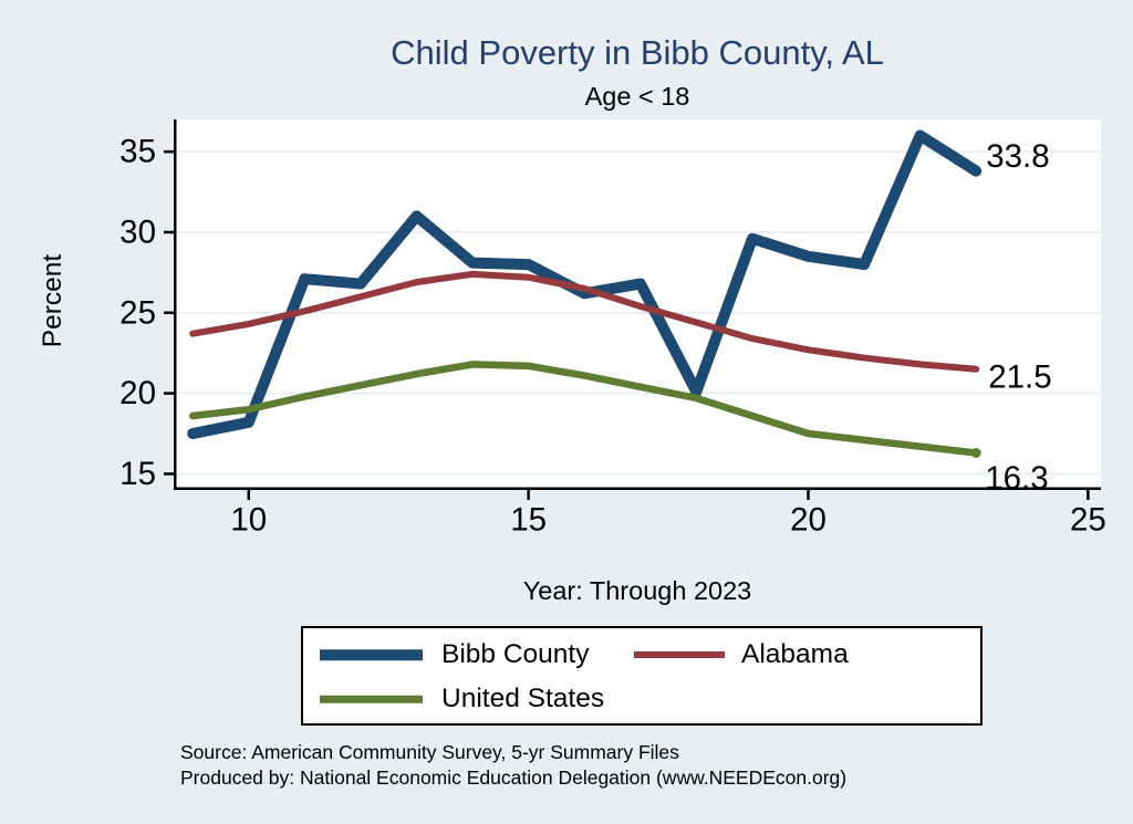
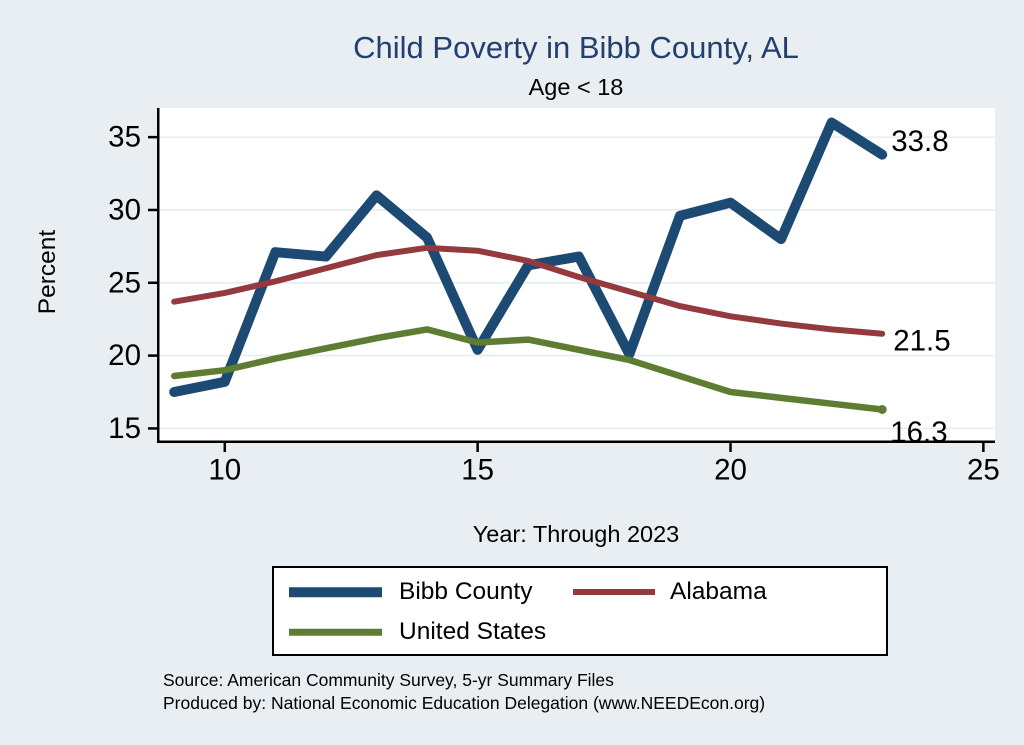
Bibb County/15: 28.0 -> 20.4
United States/15: 21.7 -> 20.9
Bibb County/20: 28.5 -> 30.5
